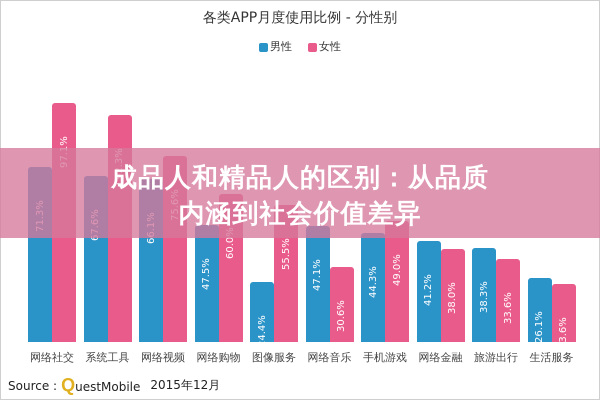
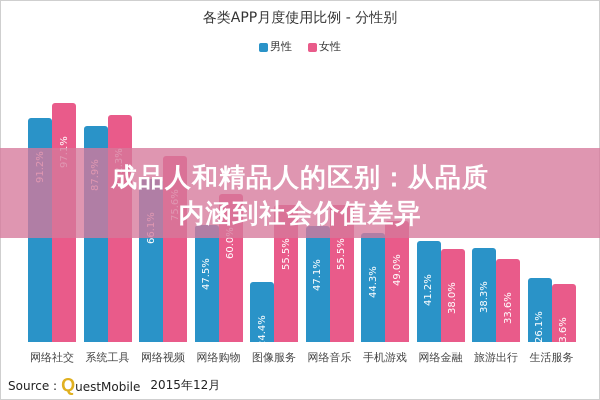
男性/网络社交: 71.3% -> 91.2%
男性/系统工具: 67.6% -> 87.9%
女性/网络音乐: 30.6% -> 55.5%
